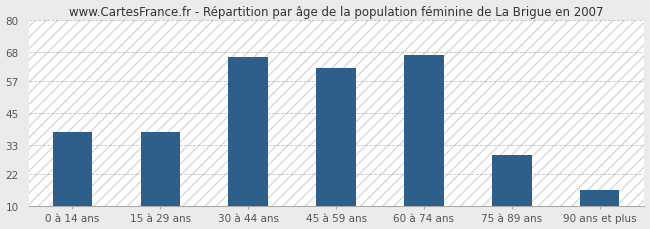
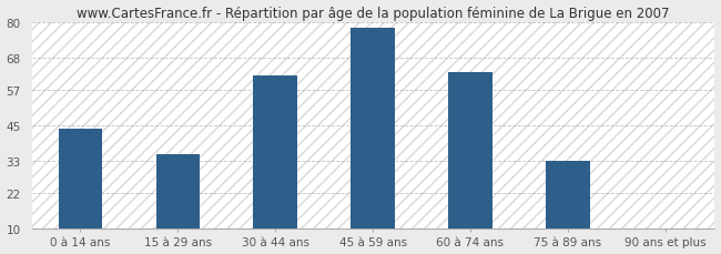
0 à 14 ans: 38 -> 44
15 à 29 ans: 38 -> 35
30 à 44 ans: 66 -> 62
45 à 59 ans: 62 -> 78
60 à 74 ans: 67 -> 63
75 à 89 ans: 29 -> 33
90 ans et plus: 16 -> 10
